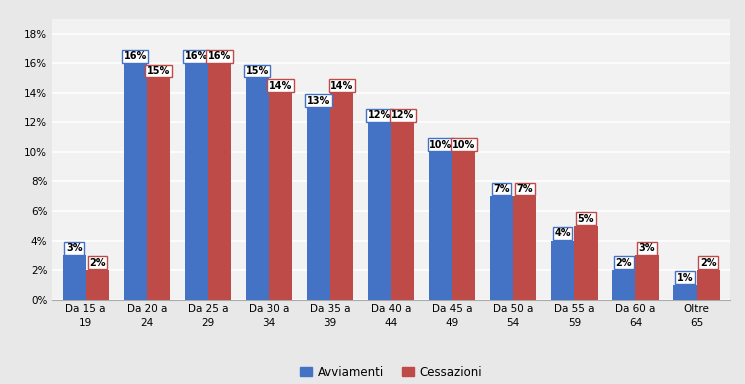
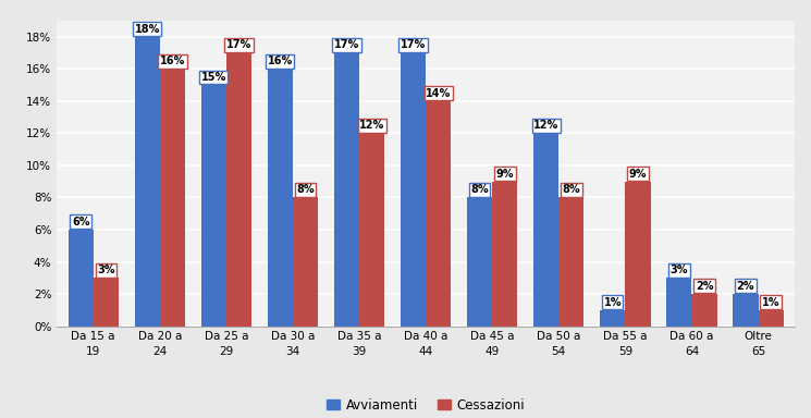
Avviamenti/Da 15 a 19: 3% -> 6%
Cessazioni/Da 15 a 19: 2% -> 3%
Avviamenti/Da 20 a 24: 16% -> 18%
Cessazioni/Da 20 a 24: 15% -> 16%
Avviamenti/Da 25 a 29: 16% -> 15%
Cessazioni/Da 25 a 29: 16% -> 17%
Avviamenti/Da 30 a 34: 15% -> 16%
Cessazioni/Da 30 a 34: 14% -> 8%
Avviamenti/Da 35 a 39: 13% -> 17%
Cessazioni/Da 35 a 39: 14% -> 12%
Avviamenti/Da 40 a 44: 12% -> 17%
Cessazioni/Da 40 a 44: 12% -> 14%
Avviamenti/Da 45 a 49: 10% -> 8%
Cessazioni/Da 45 a 49: 10% -> 9%
Avviamenti/Da 50 a 54: 7% -> 12%
Cessazioni/Da 50 a 54: 7% -> 8%
Avviamenti/Da 55 a 59: 4% -> 1%
Cessazioni/Da 55 a 59: 5% -> 9%
Avviamenti/Da 60 a 64: 2% -> 3%
Cessazioni/Da 60 a 64: 3% -> 2%
Avviamenti/Oltre 65: 1% -> 2%
Cessazioni/Oltre 65: 2% -> 1%
